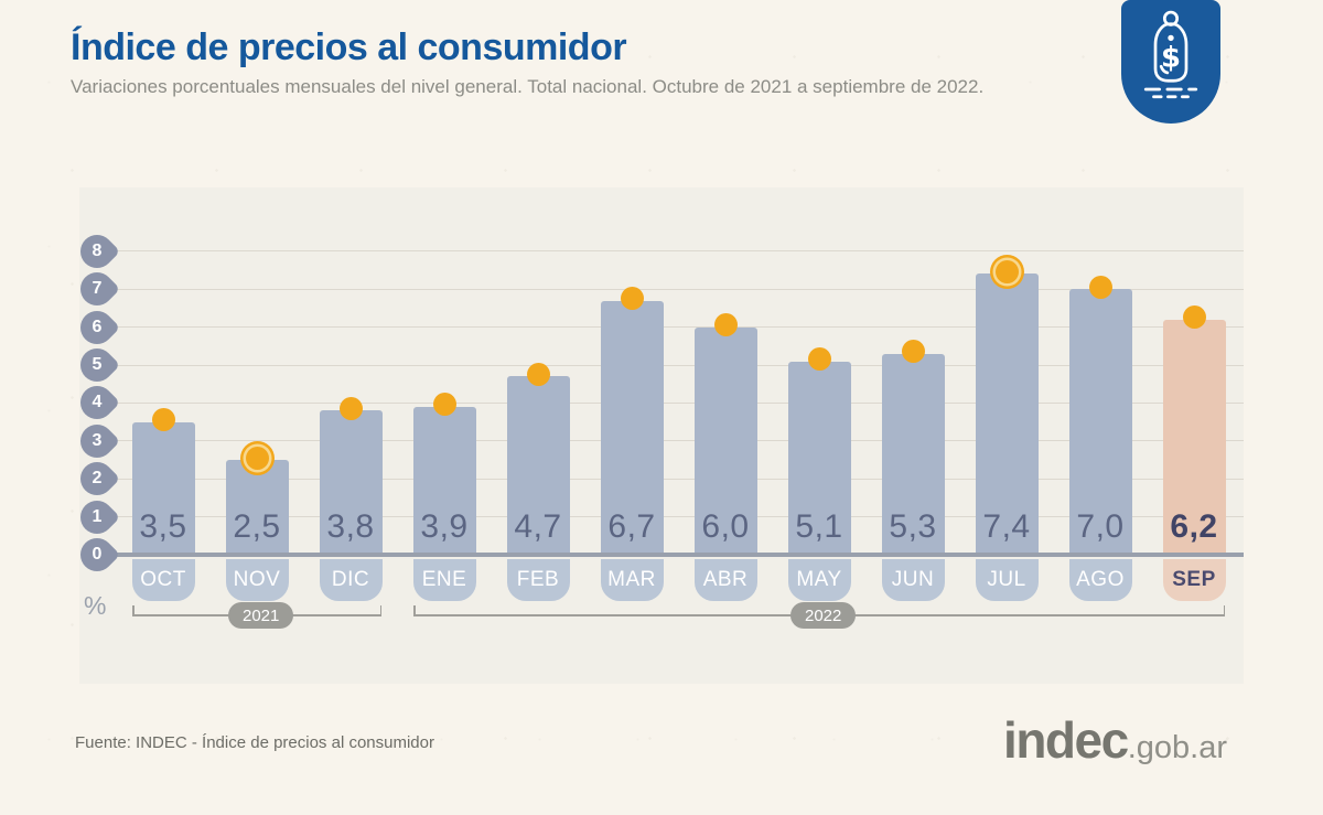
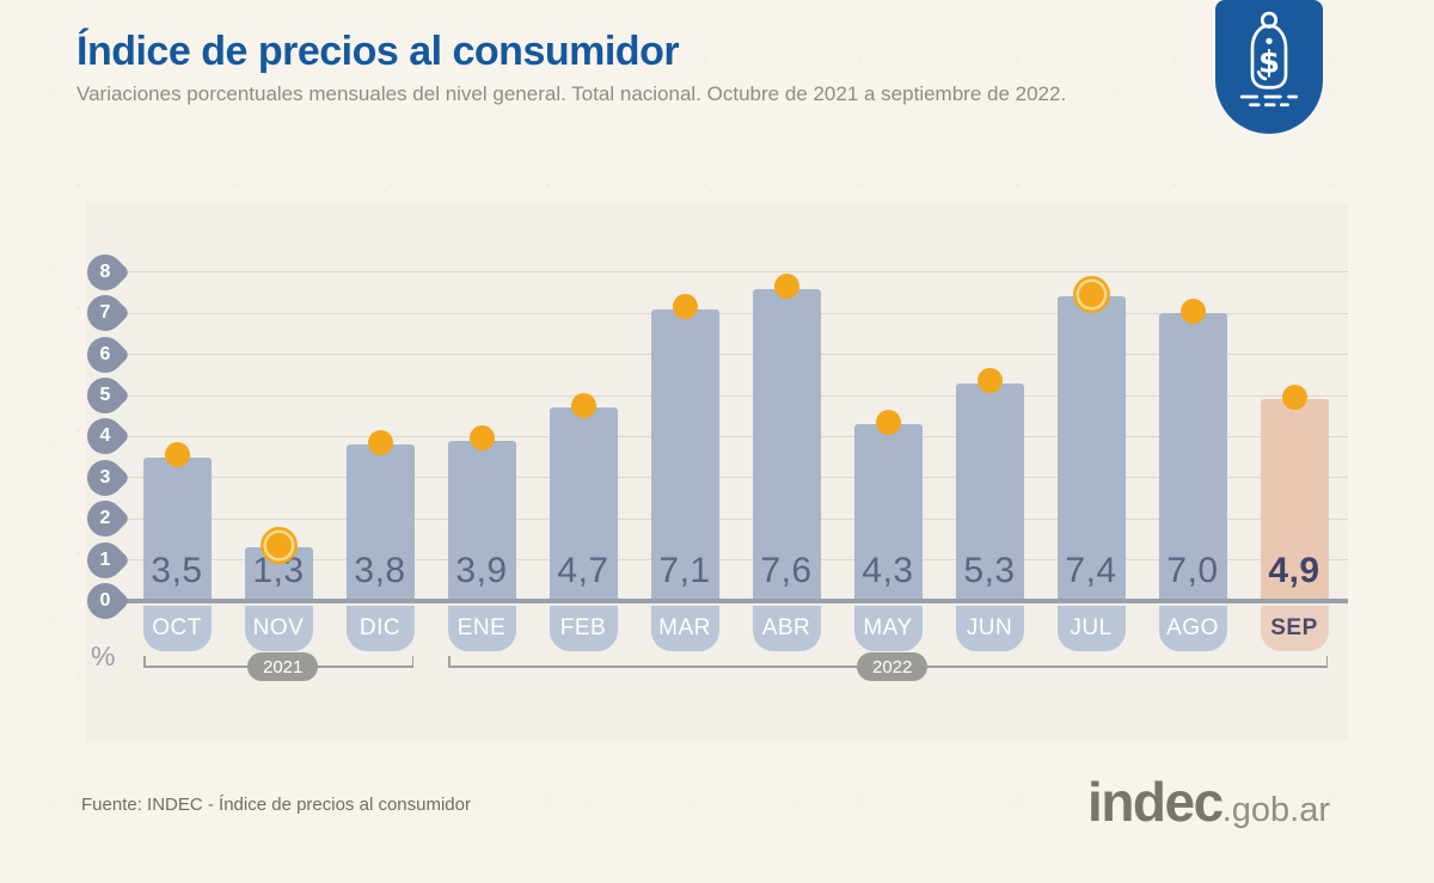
NOV: 2,5 -> 1,3
MAR: 6,7 -> 7,1
ABR: 6,0 -> 7,6
MAY: 5,1 -> 4,3
SEP: 6,2 -> 4,9
